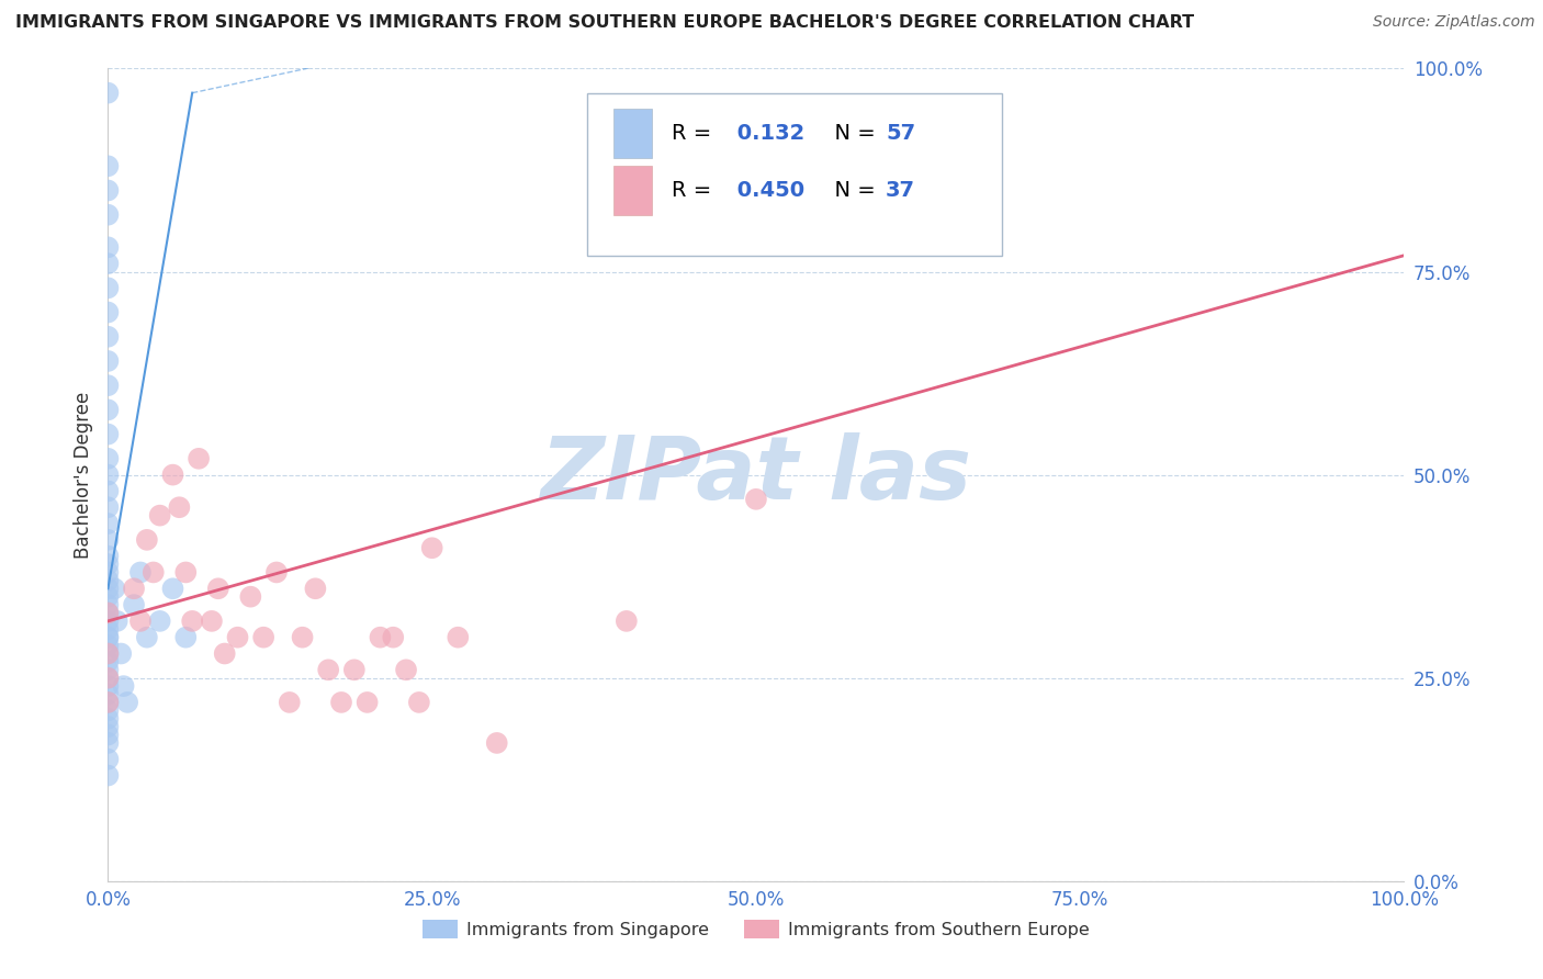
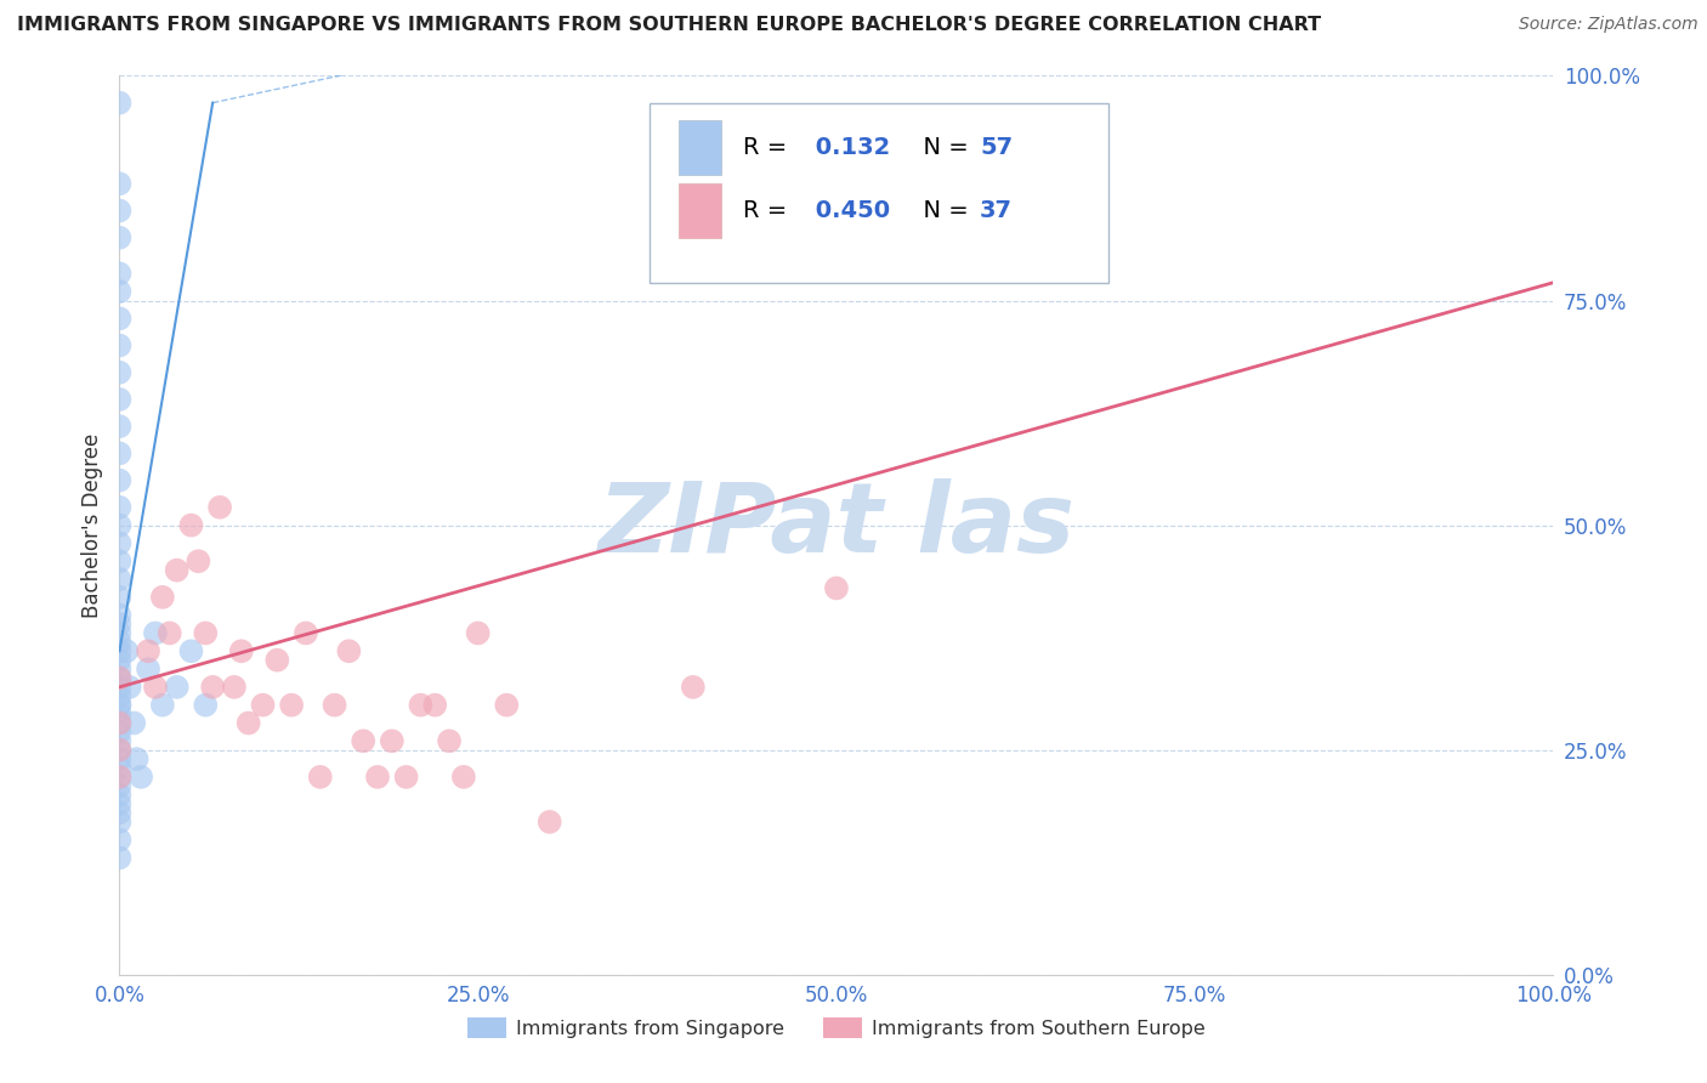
Immigrants from Southern Europe/25.0%: 41% -> 38%
Immigrants from Southern Europe/50.0%: 47% -> 43%
